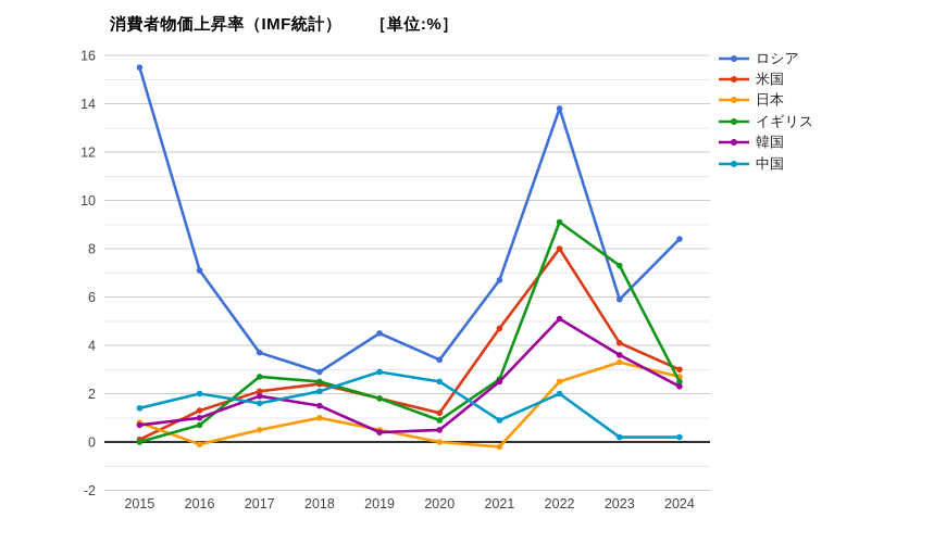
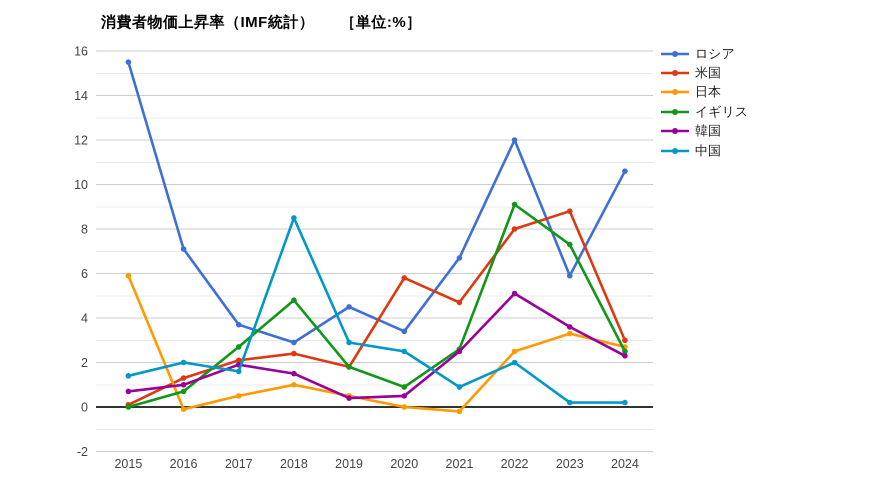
日本/2015: 0.8 -> 5.9
イギリス/2018: 2.5 -> 4.8
中国/2018: 2.1 -> 8.5
米国/2020: 1.2 -> 5.8
ロシア/2022: 13.8 -> 12.0
米国/2023: 4.1 -> 8.8
ロシア/2024: 8.4 -> 10.6
